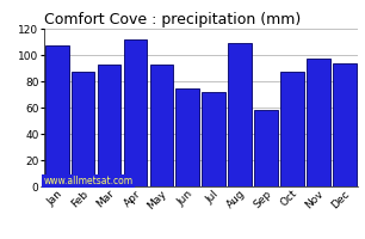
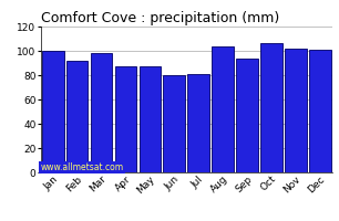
Jan: 107 -> 100
Feb: 87 -> 92
Mar: 93 -> 98
Apr: 112 -> 87
May: 93 -> 87
Jun: 75 -> 80
Jul: 72 -> 81
Aug: 109 -> 104
Sep: 58 -> 94
Oct: 87 -> 106
Nov: 97 -> 102
Dec: 94 -> 101
